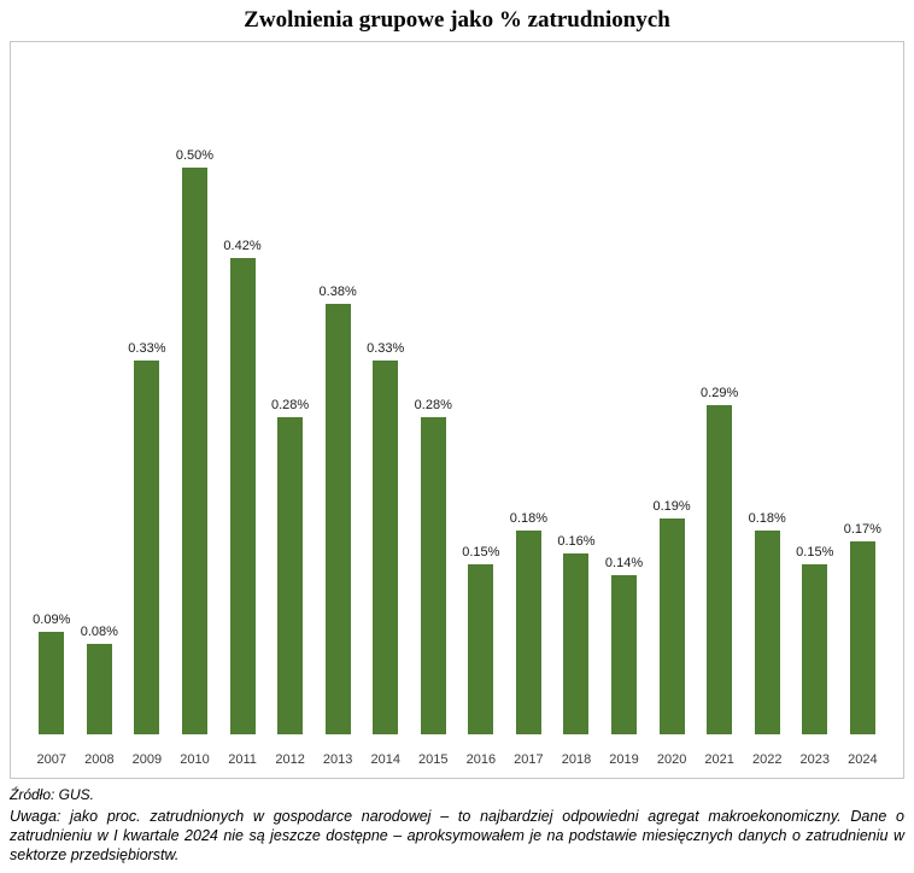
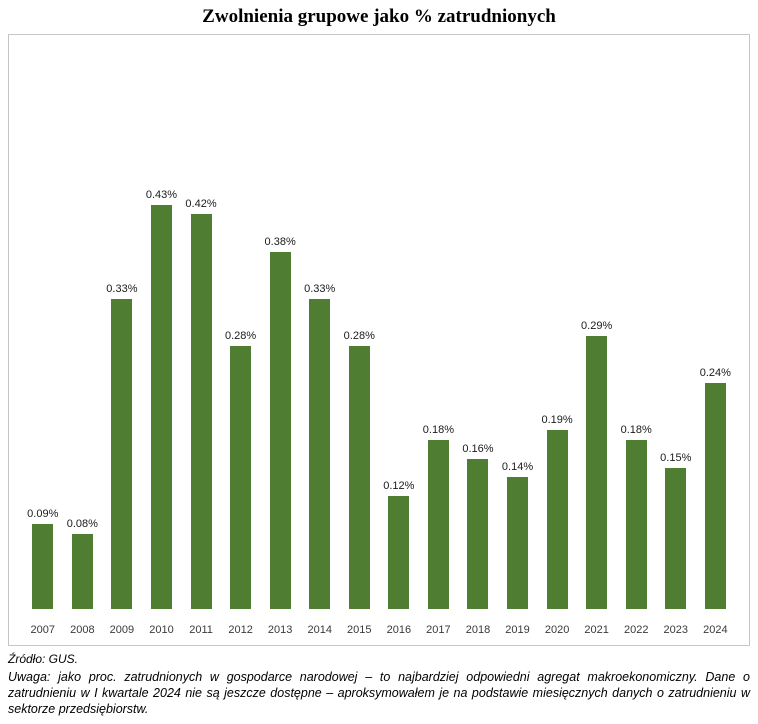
2010: 0.50% -> 0.43%
2016: 0.15% -> 0.12%
2024: 0.17% -> 0.24%
